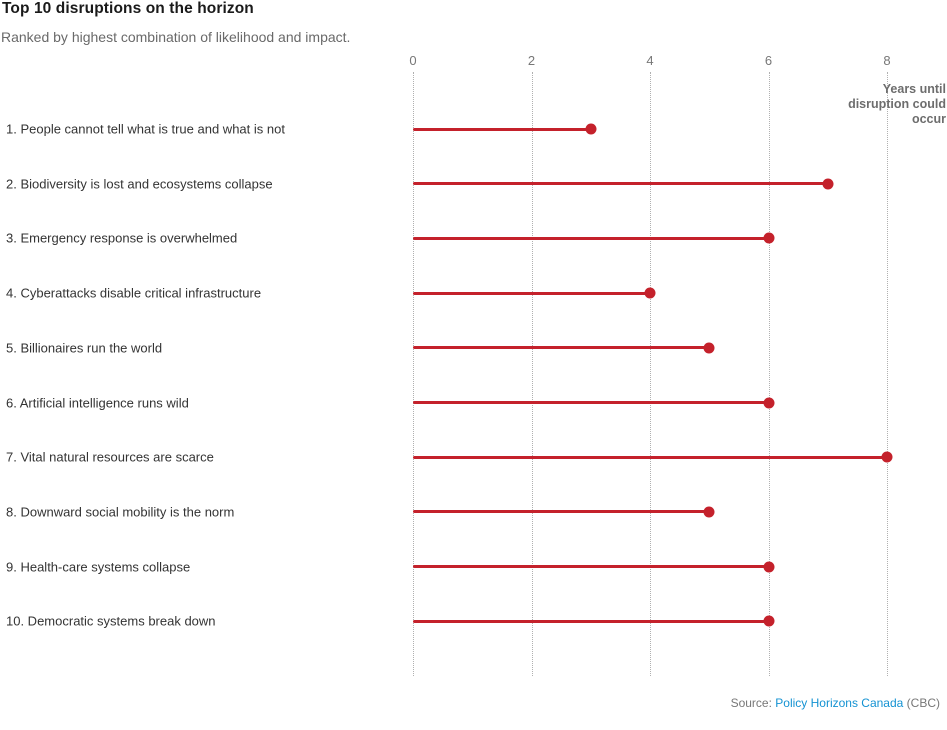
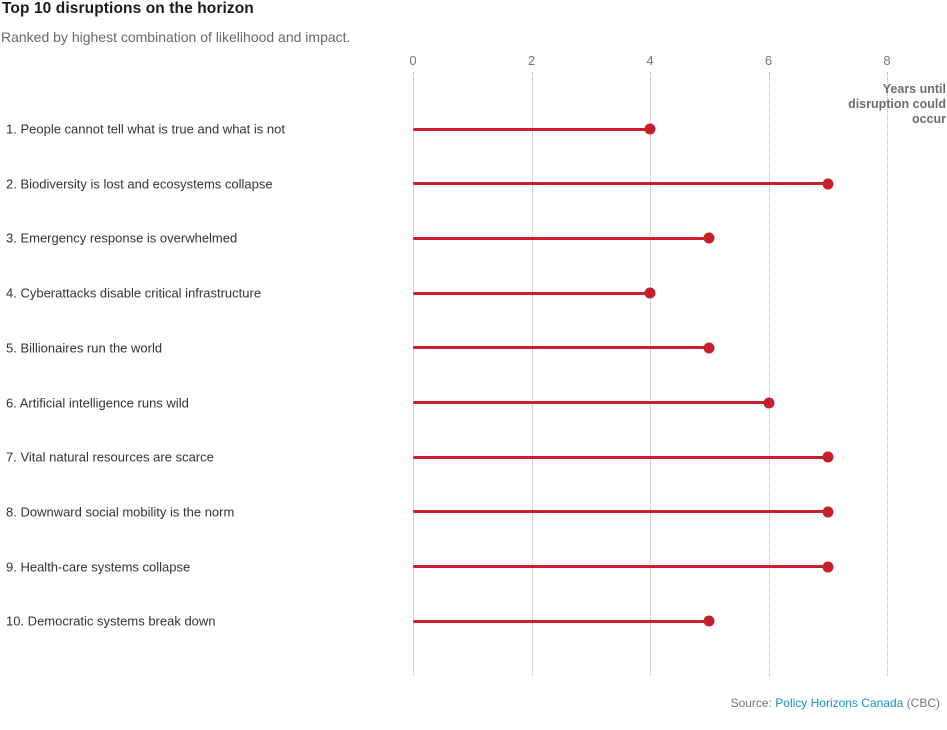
1. People cannot tell what is true and what is not: 3 -> 4
3. Emergency response is overwhelmed: 6 -> 5
7. Vital natural resources are scarce: 8 -> 7
8. Downward social mobility is the norm: 5 -> 7
9. Health-care systems collapse: 6 -> 7
10. Democratic systems break down: 6 -> 5
